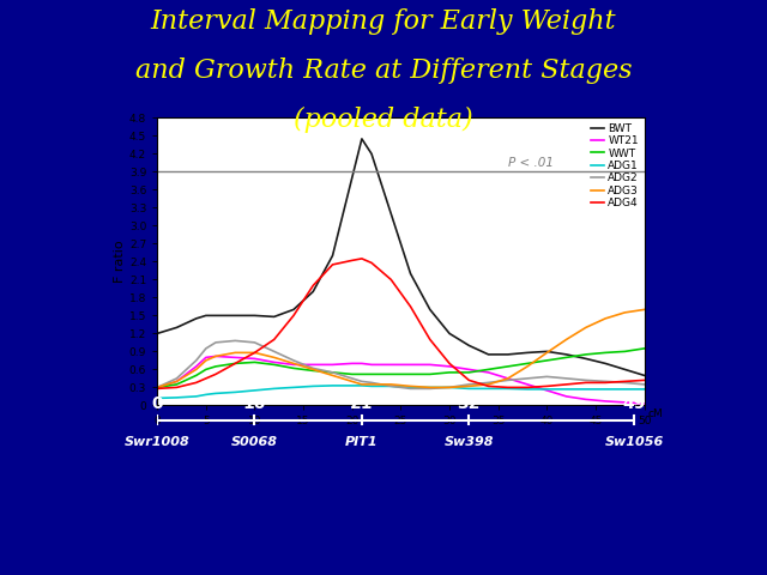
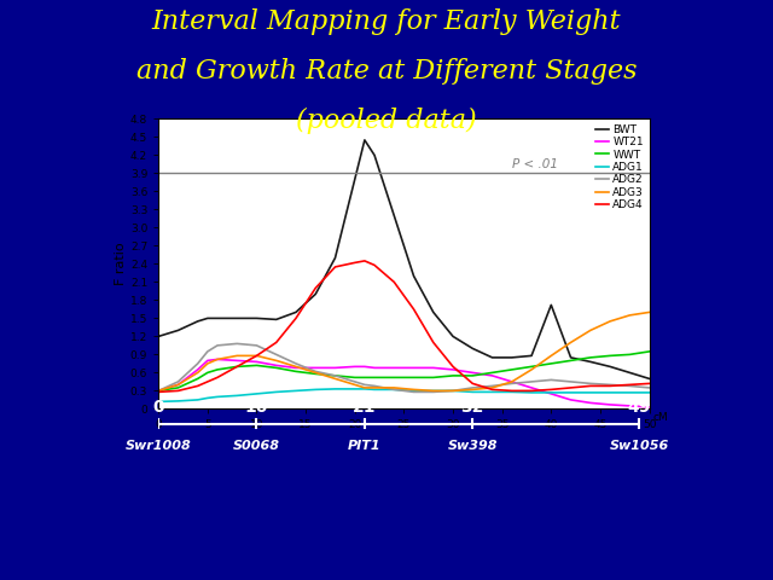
BWT/40: 0.90 -> 1.72
